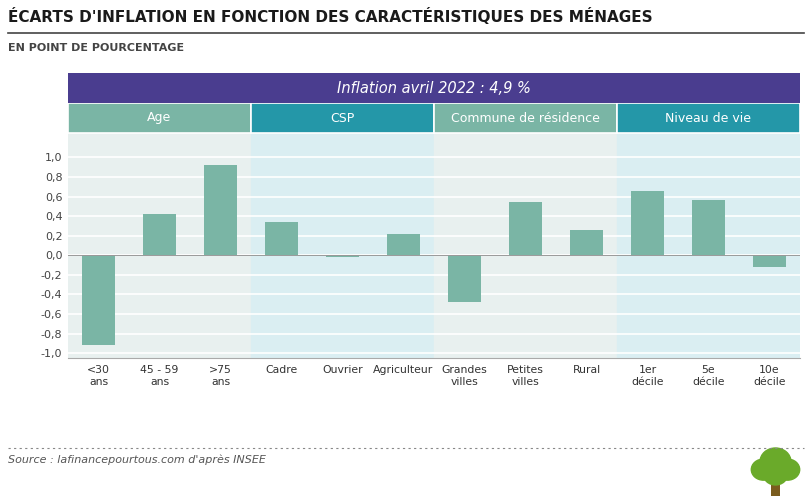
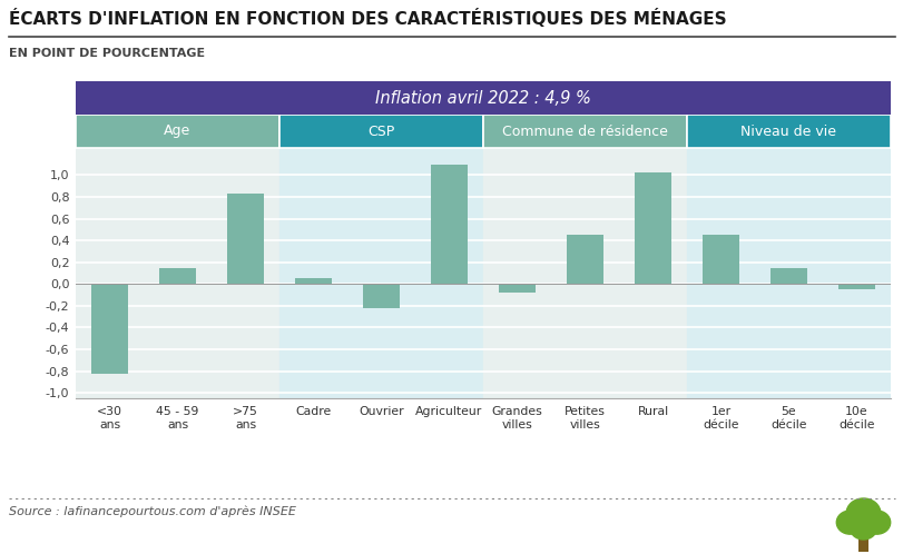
<30 ans: -0,92 -> -0,83
45 - 59 ans: 0,42 -> 0,15
>75 ans: 0,92 -> 0,83
Cadre: 0,34 -> 0,05
Ouvrier: -0,02 -> -0,22
Agriculteur: 0,22 -> 1,10
Grandes villes: -0,48 -> -0,08
Petites villes: 0,54 -> 0,45
Rural: 0,26 -> 1,03
1er décile: 0,66 -> 0,45
5e décile: 0,56 -> 0,15
10e décile: -0,12 -> -0,05
